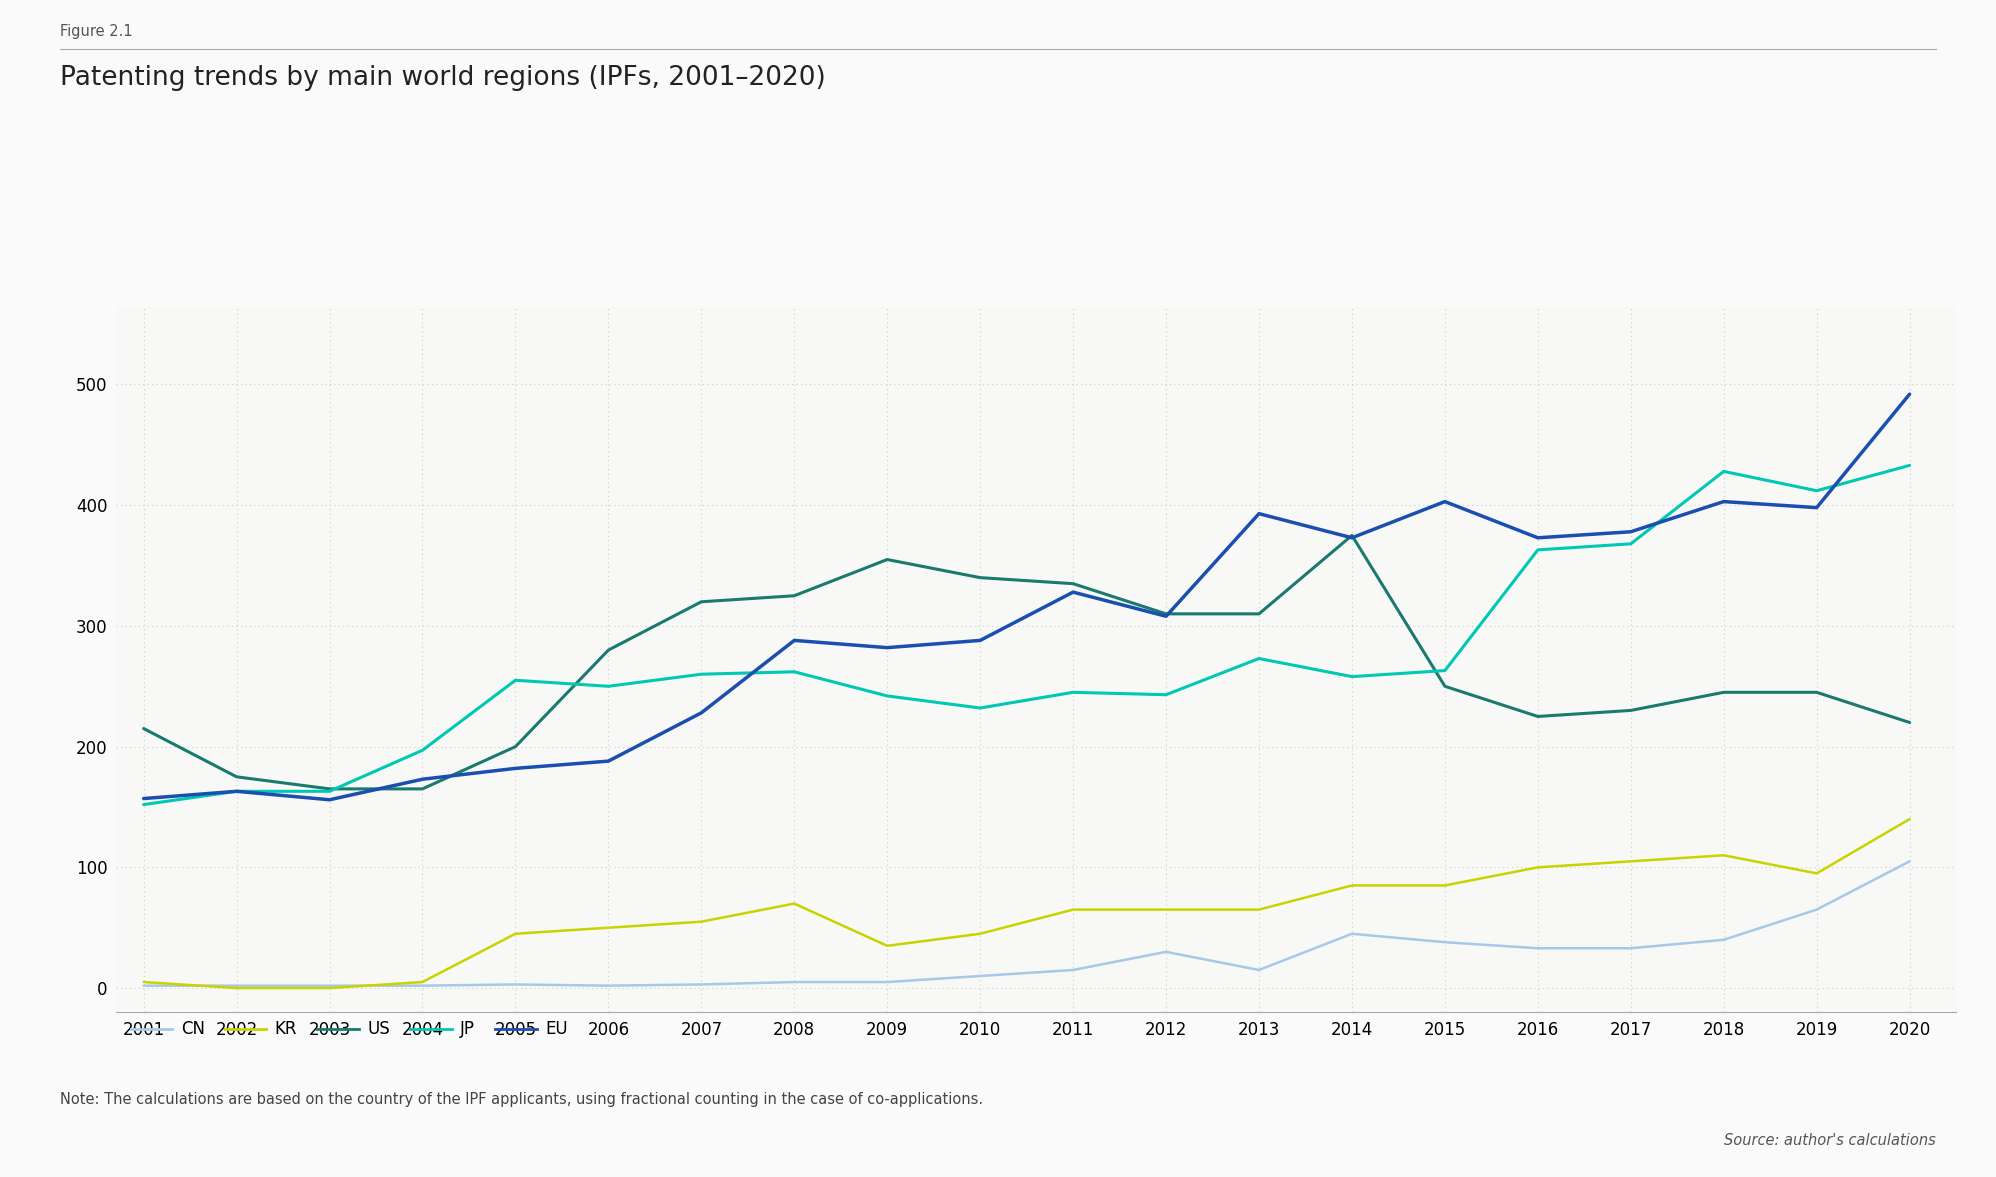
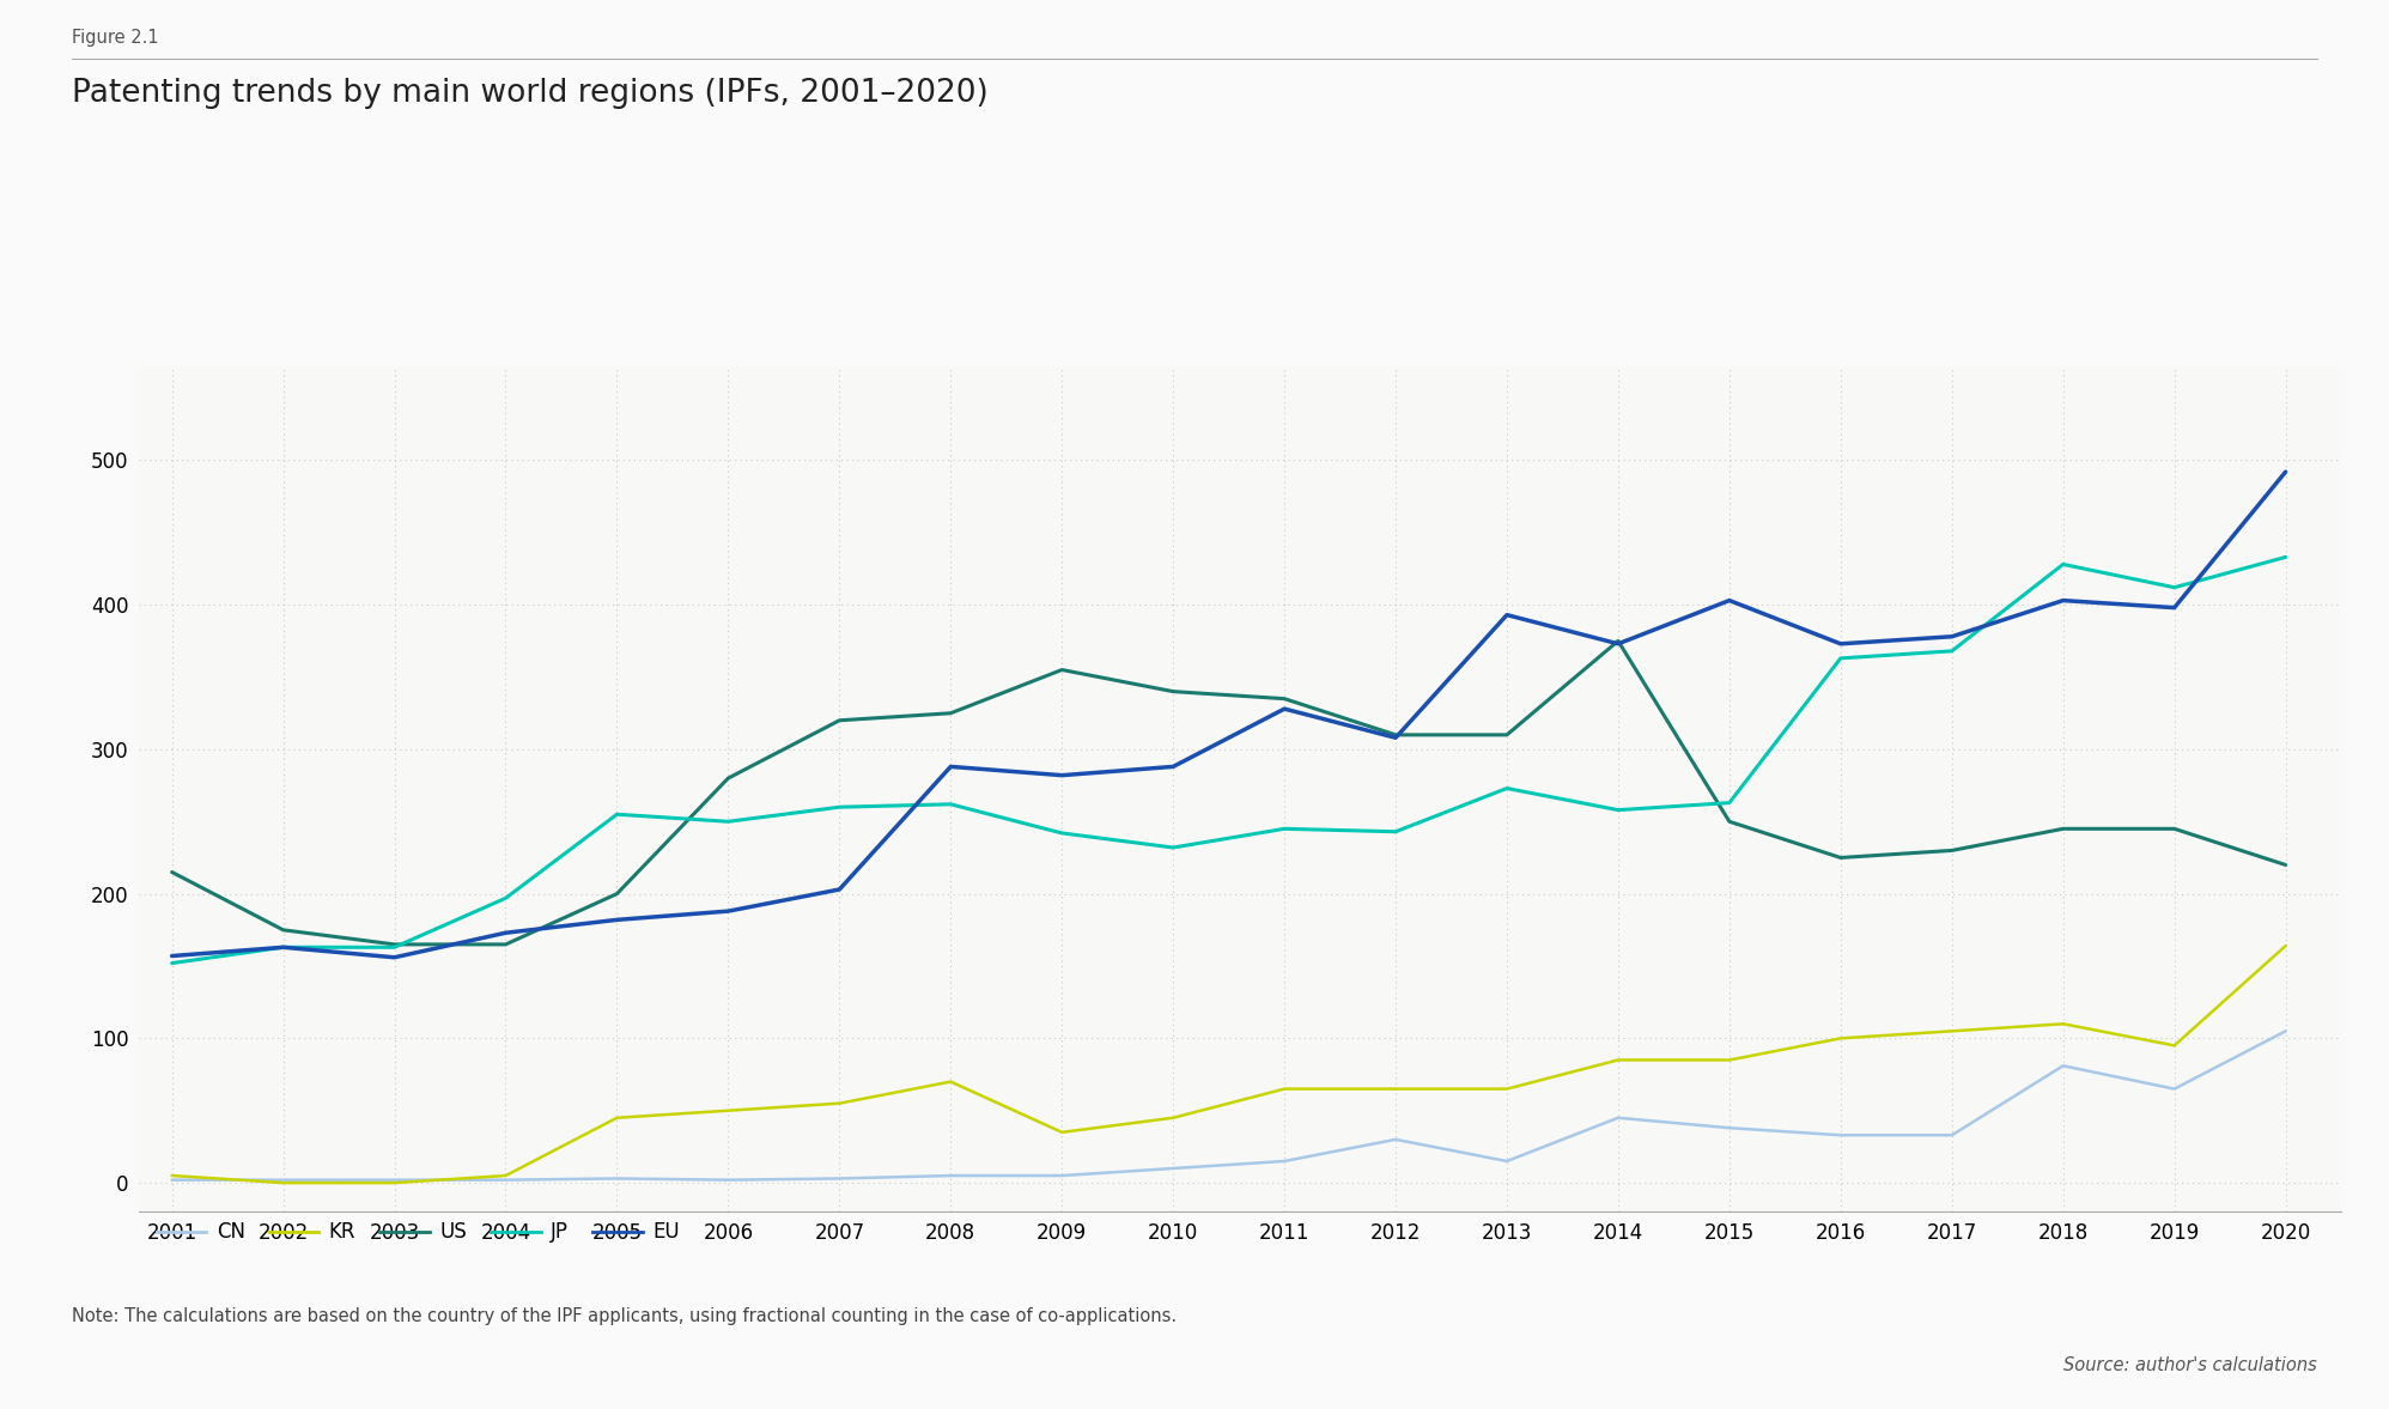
EU/2007: 228 -> 203
CN/2018: 40 -> 81
KR/2020: 140 -> 164
